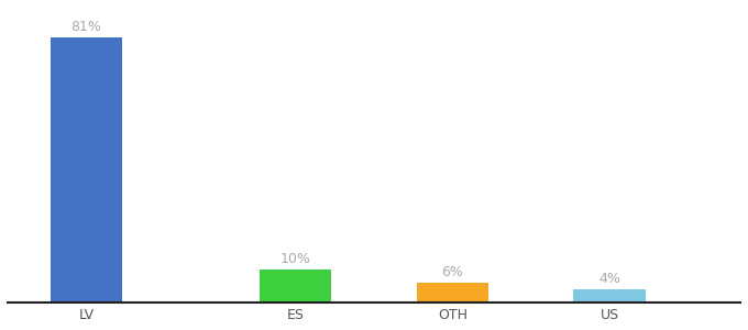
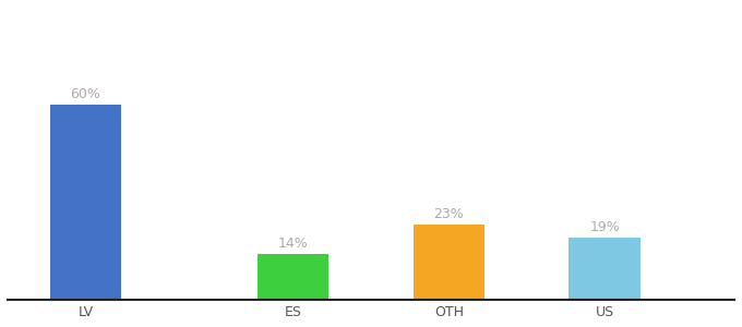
LV: 81% -> 60%
ES: 10% -> 14%
OTH: 6% -> 23%
US: 4% -> 19%
